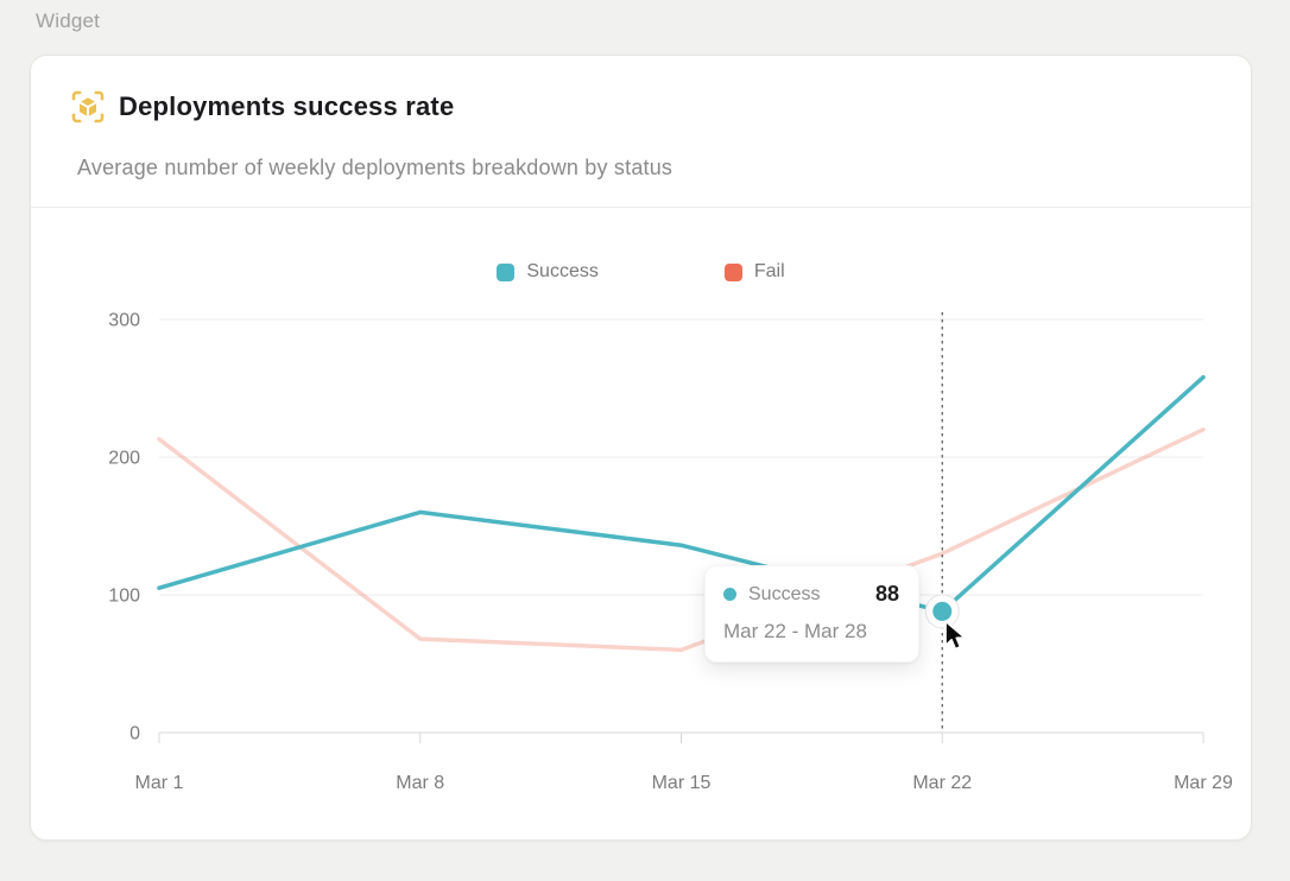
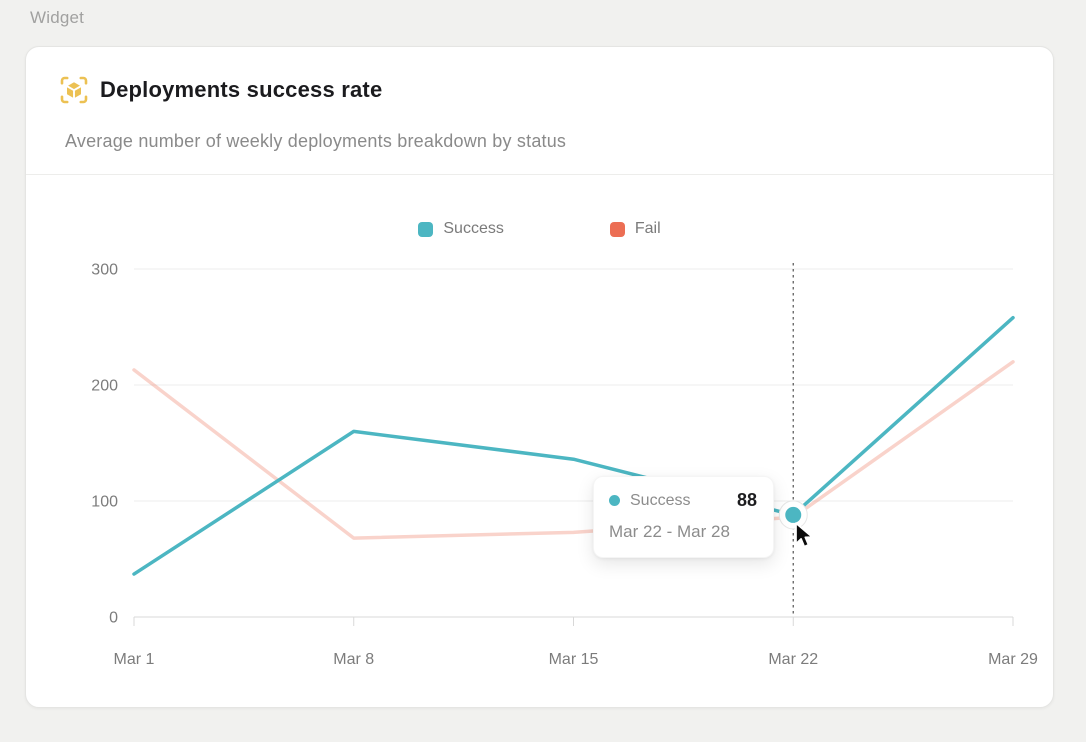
Success/Mar 1: 105 -> 37
Fail/Mar 15: 60 -> 73
Fail/Mar 22: 130 -> 86
